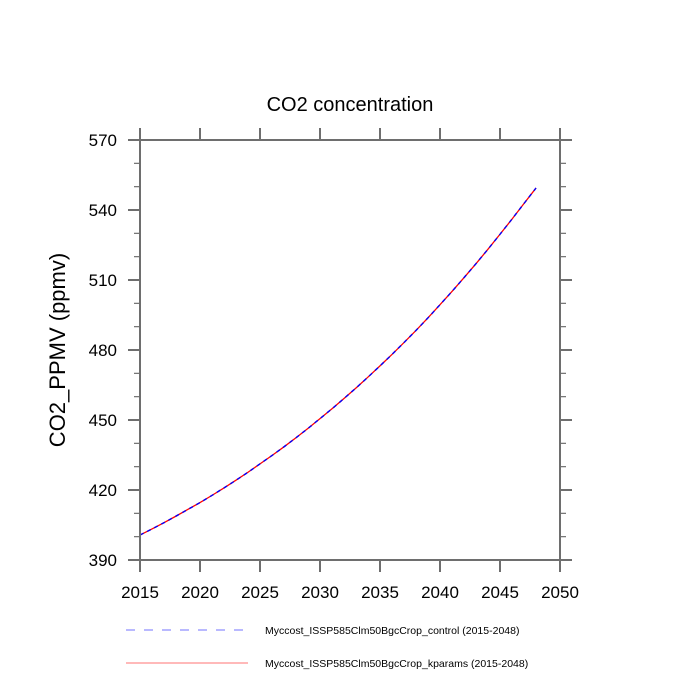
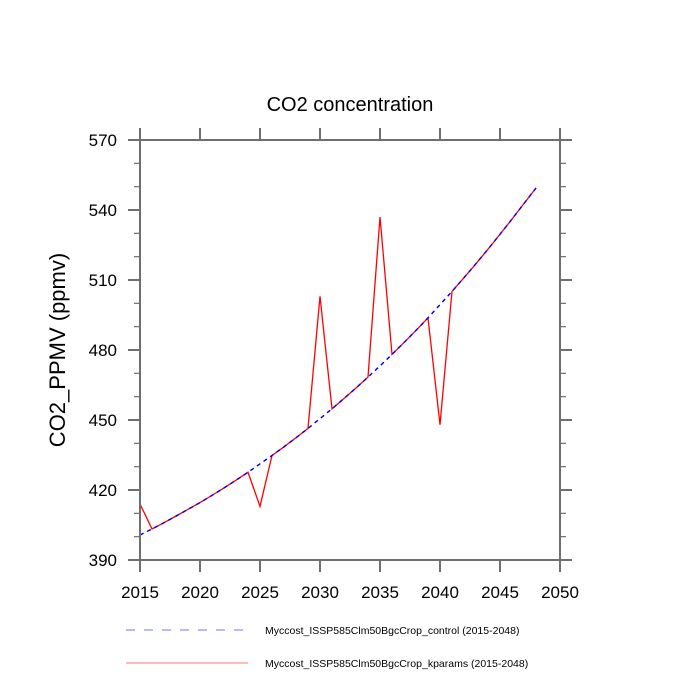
Myccost_ISSP585Clm50BgcCrop_kparams (2015-2048)/2015: 401 -> 414
Myccost_ISSP585Clm50BgcCrop_kparams (2015-2048)/2025: 431 -> 413
Myccost_ISSP585Clm50BgcCrop_kparams (2015-2048)/2030: 451 -> 503
Myccost_ISSP585Clm50BgcCrop_kparams (2015-2048)/2035: 473 -> 537
Myccost_ISSP585Clm50BgcCrop_kparams (2015-2048)/2040: 499 -> 448
